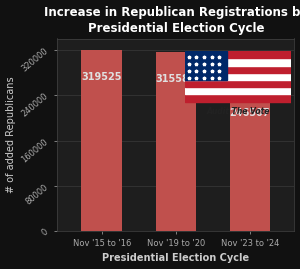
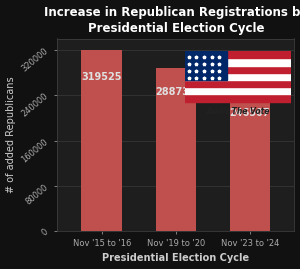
Nov '19 to '20: 315581 -> 288735
